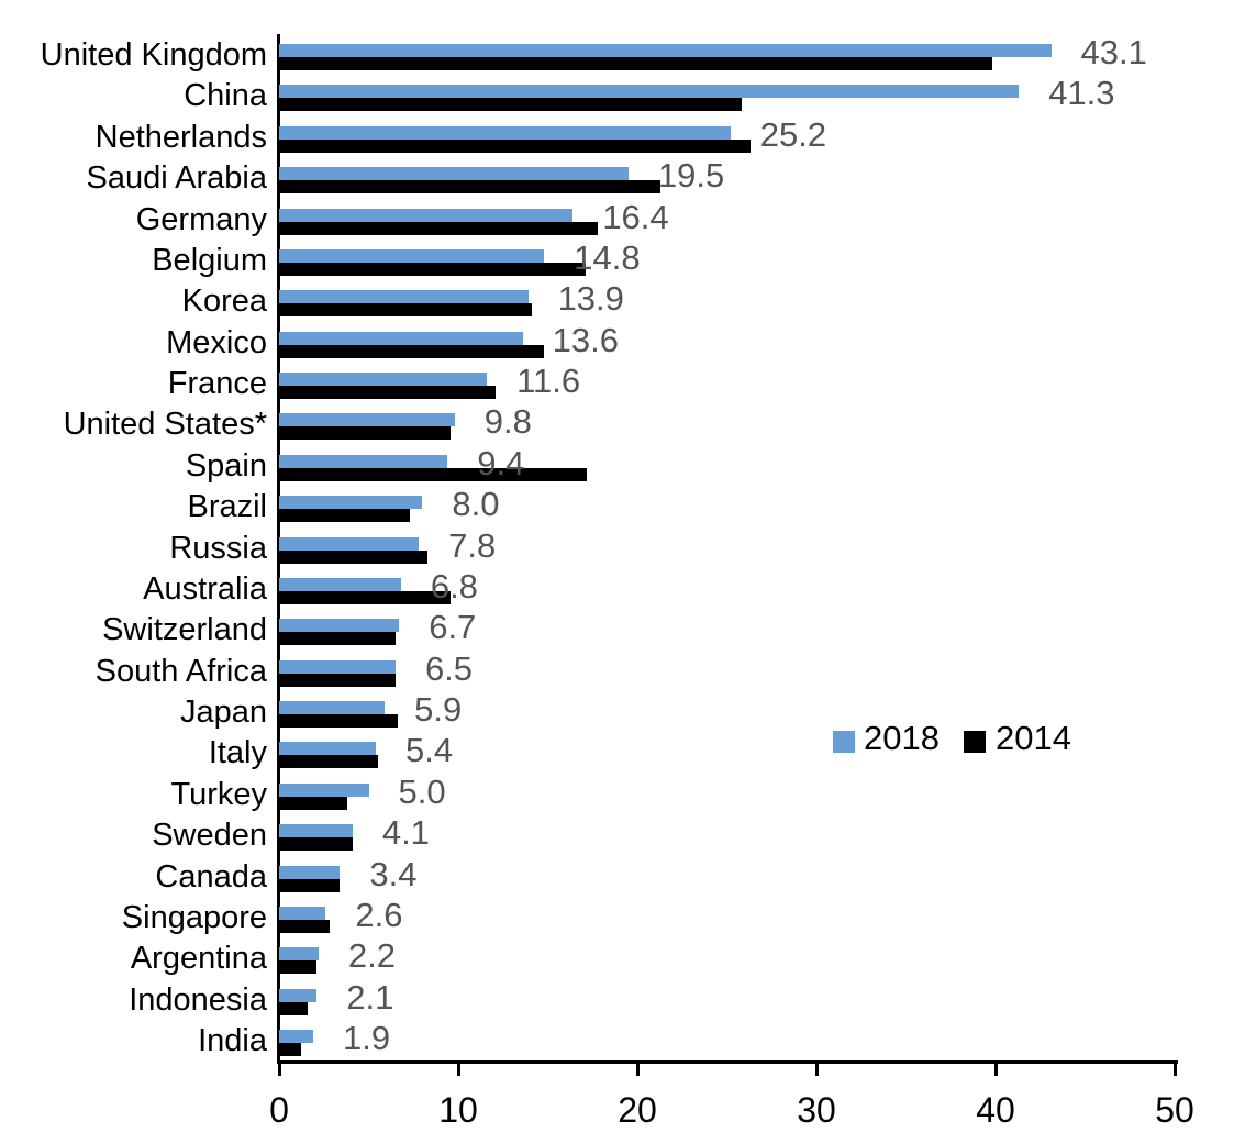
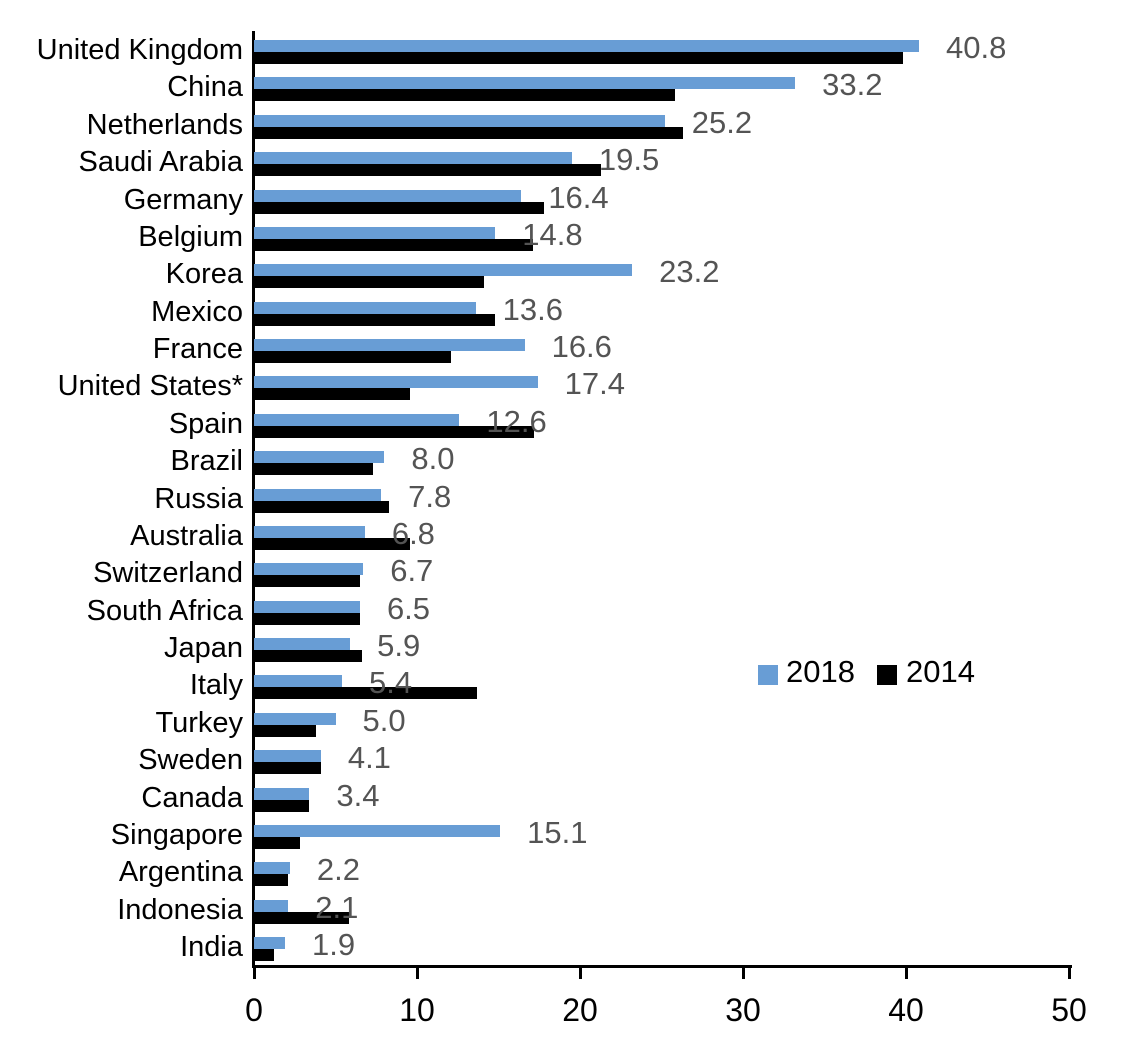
2018/United Kingdom: 43.1 -> 40.8
2018/China: 41.3 -> 33.2
2018/Korea: 13.9 -> 23.2
2018/France: 11.6 -> 16.6
2018/United States*: 9.8 -> 17.4
2018/Spain: 9.4 -> 12.6
2014/Italy: 5.5 -> 13.7
2018/Singapore: 2.6 -> 15.1
2014/Indonesia: 1.6 -> 5.8
